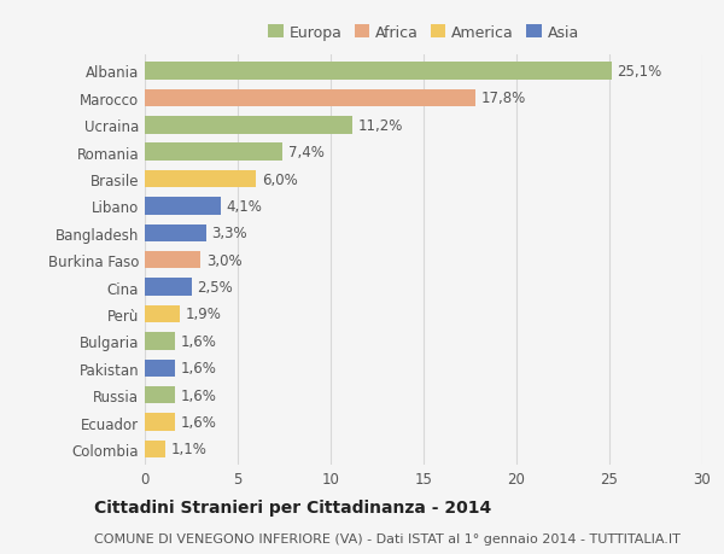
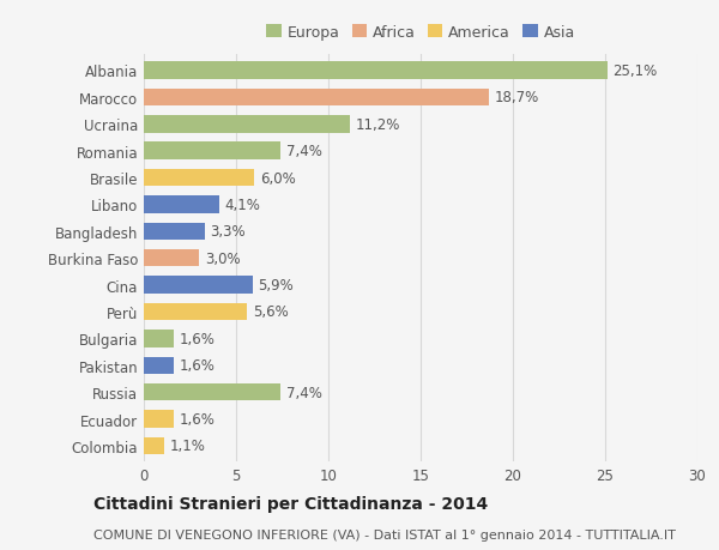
Marocco: 17,8% -> 18,7%
Cina: 2,5% -> 5,9%
Perù: 1,9% -> 5,6%
Russia: 1,6% -> 7,4%
